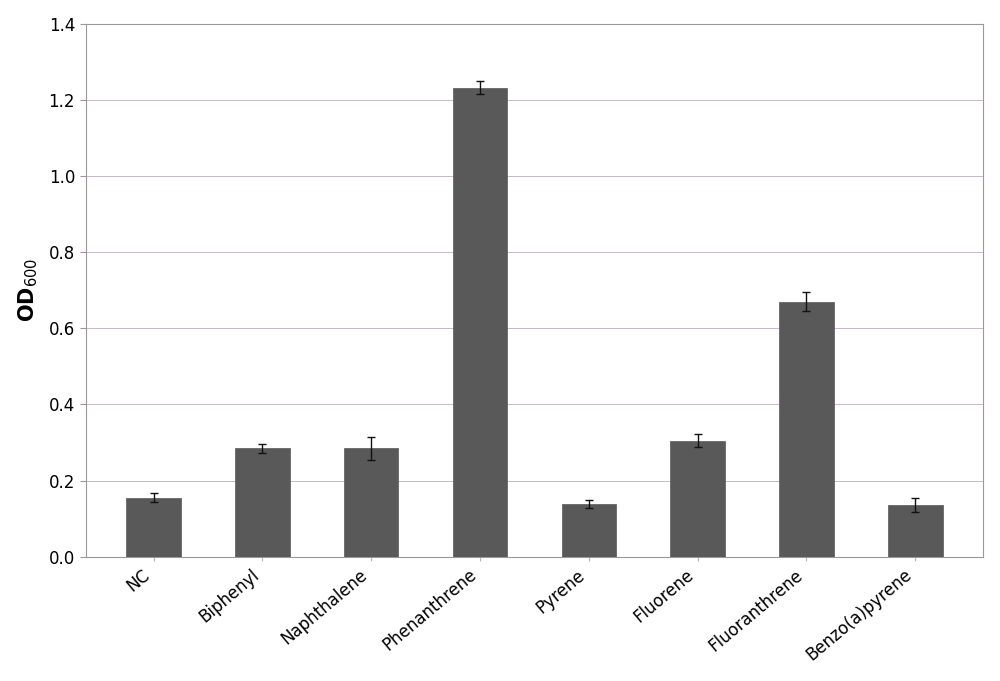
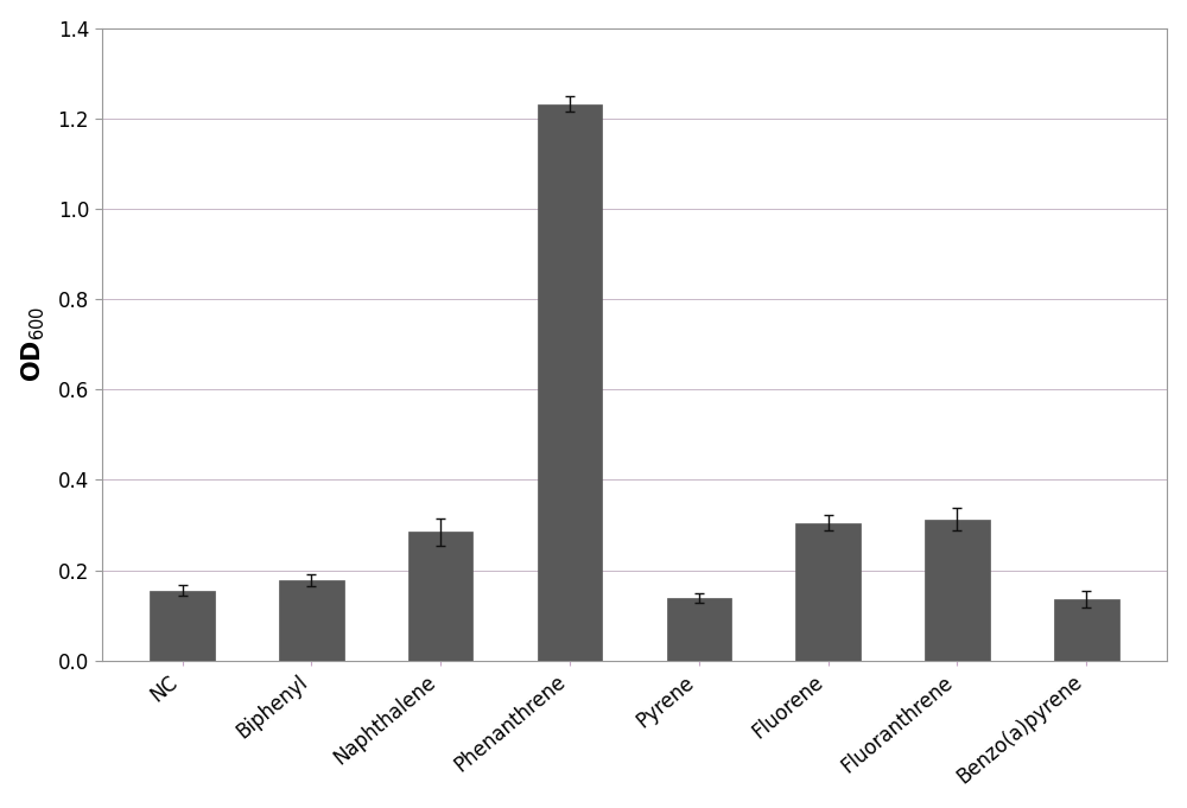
Biphenyl: 0.285 -> 0.178
Fluoranthrene: 0.670 -> 0.312
